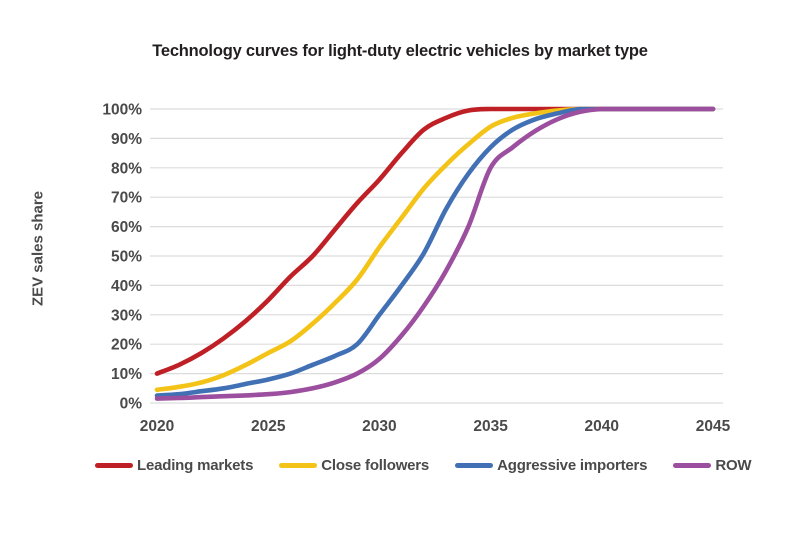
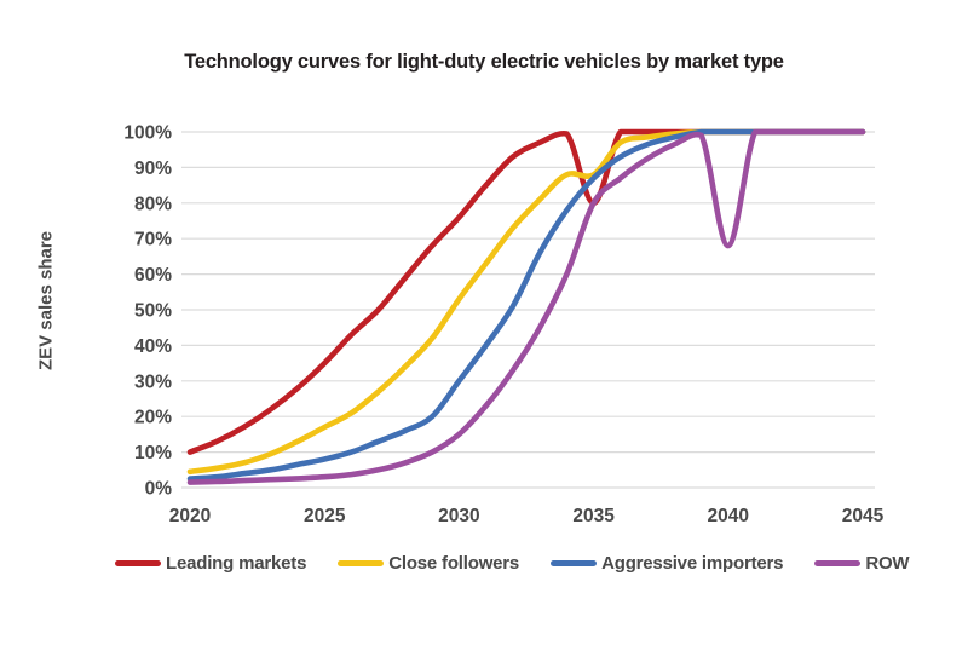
Leading markets/2035: 100% -> 80%
Close followers/2035: 94% -> 88%
ROW/2040: 100% -> 68%
